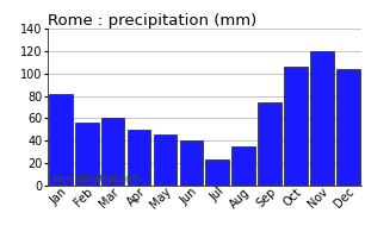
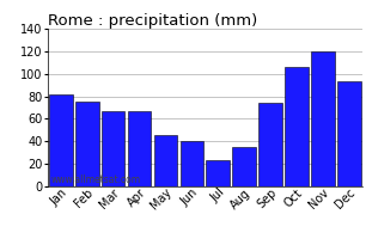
Feb: 56 -> 75
Mar: 60 -> 67
Apr: 50 -> 67
Dec: 104 -> 93
